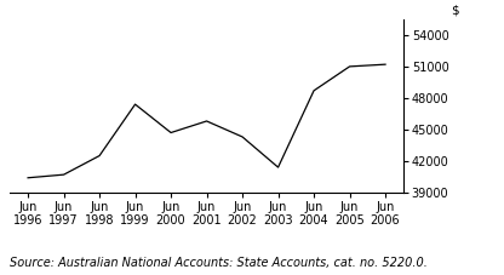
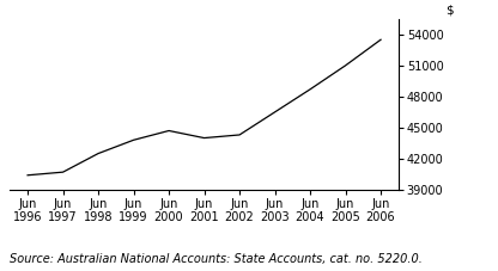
Jun 1999: 47400 -> 43800
Jun 2001: 45800 -> 44000
Jun 2003: 41400 -> 46500
Jun 2006: 51200 -> 53500
